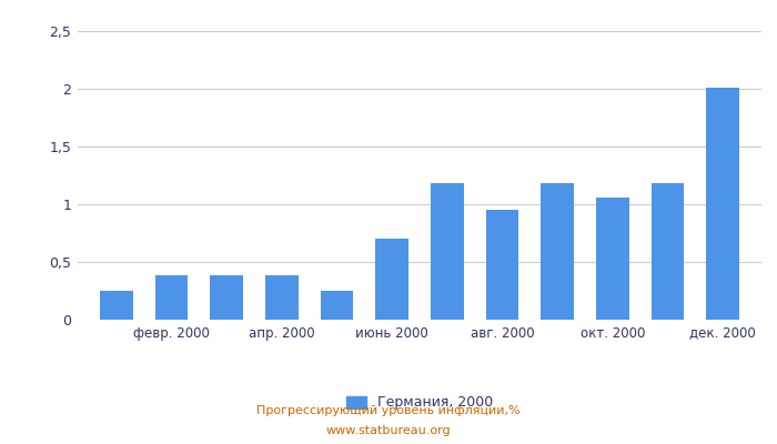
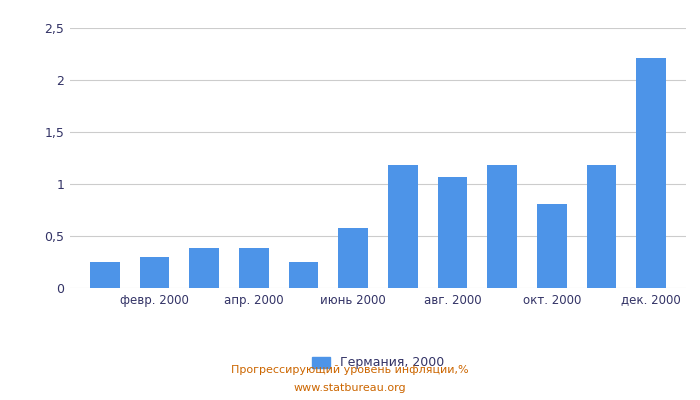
февр. 2000: 0,38 -> 0,30
июнь 2000: 0,70 -> 0,58
авг. 2000: 0,95 -> 1,07
окт. 2000: 1,06 -> 0,81
дек. 2000: 2,01 -> 2,21
